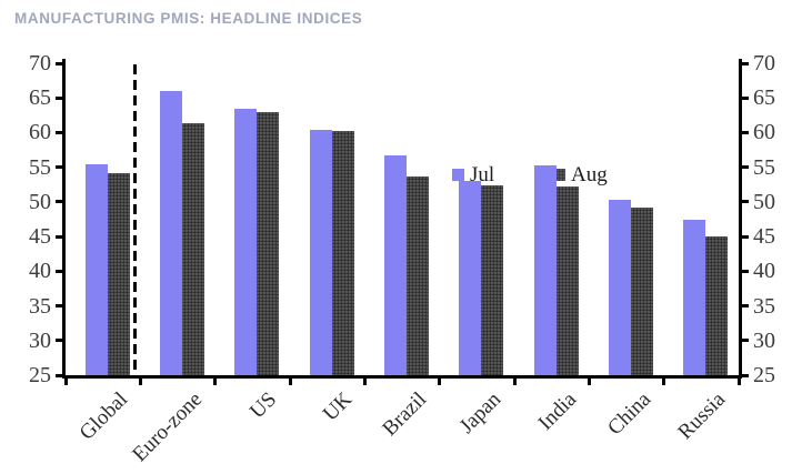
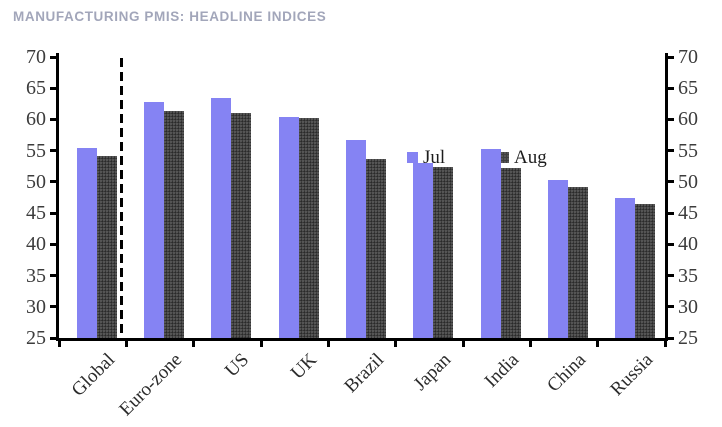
Jul/Euro-zone: 66 -> 63
Aug/US: 63 -> 61
Aug/Russia: 45 -> 46
